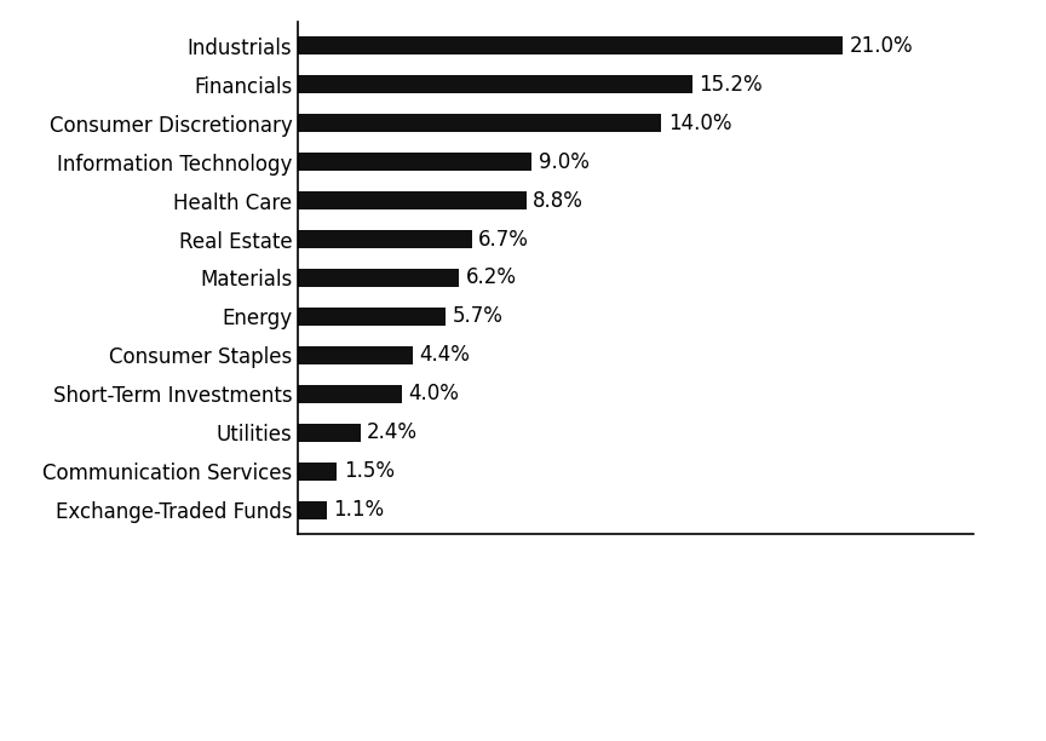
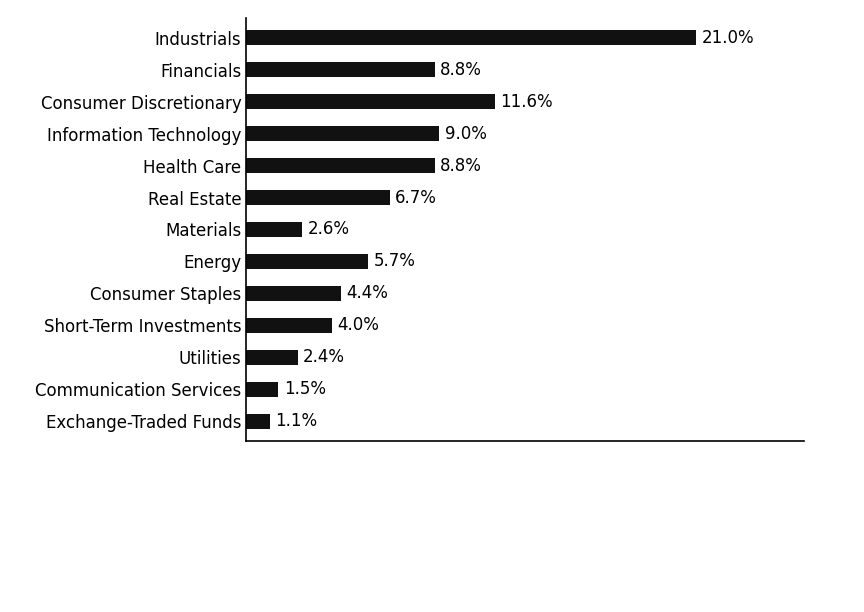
Financials: 15.2% -> 8.8%
Consumer Discretionary: 14.0% -> 11.6%
Materials: 6.2% -> 2.6%
